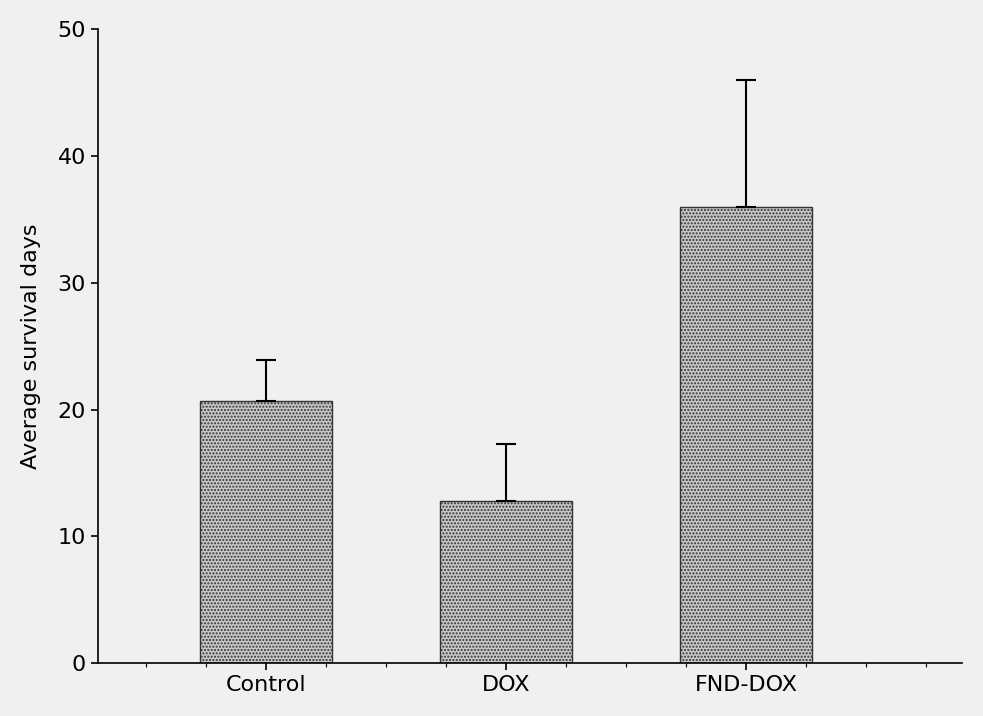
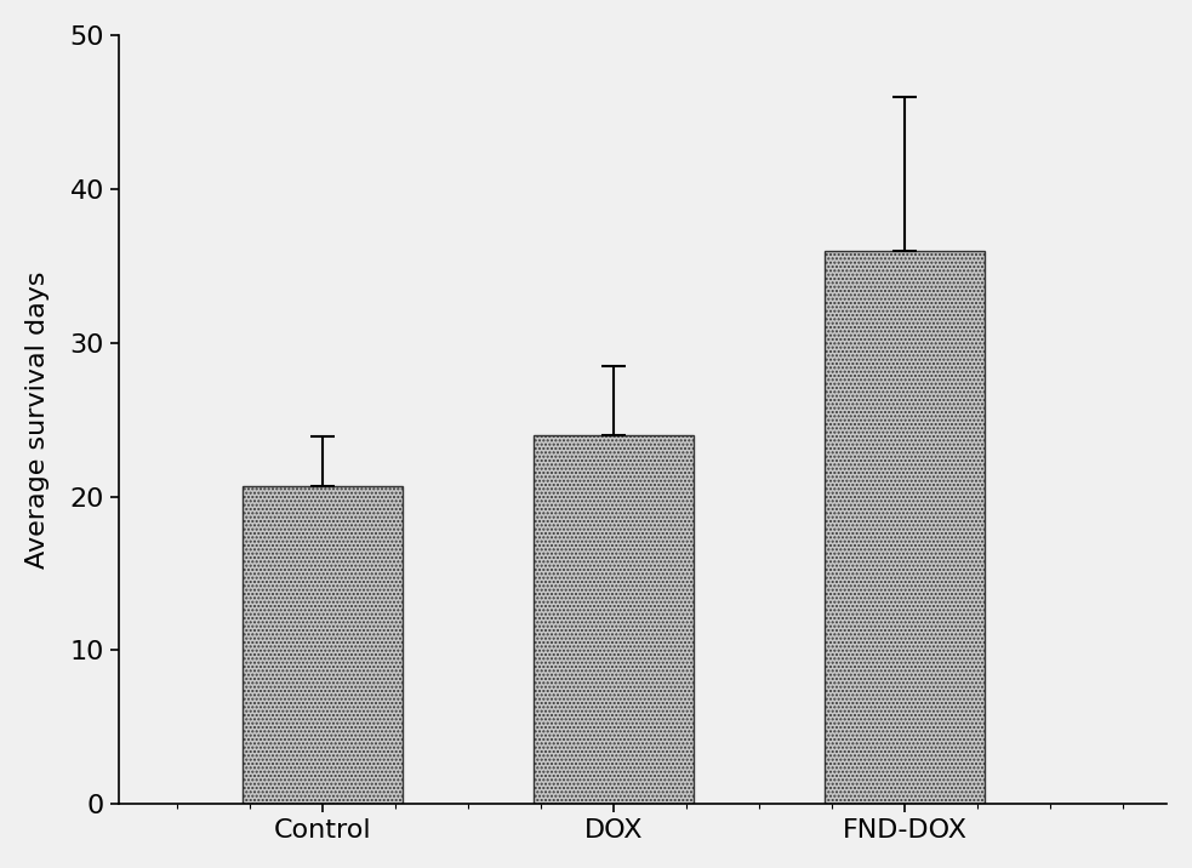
DOX: 12.8 -> 24.0
